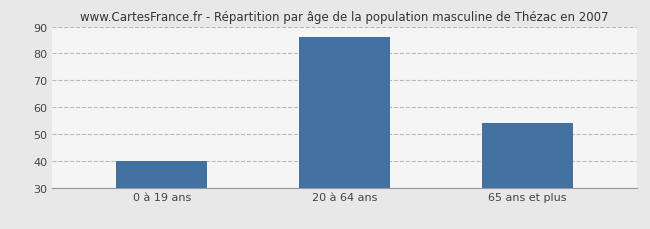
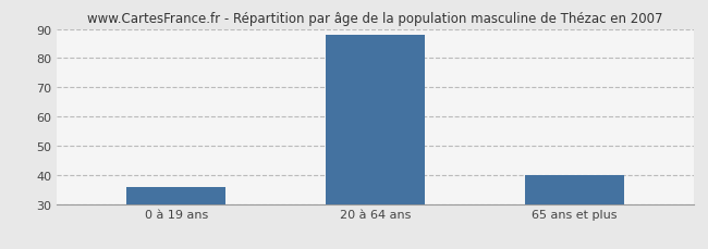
0 à 19 ans: 40 -> 36
20 à 64 ans: 86 -> 88
65 ans et plus: 54 -> 40
